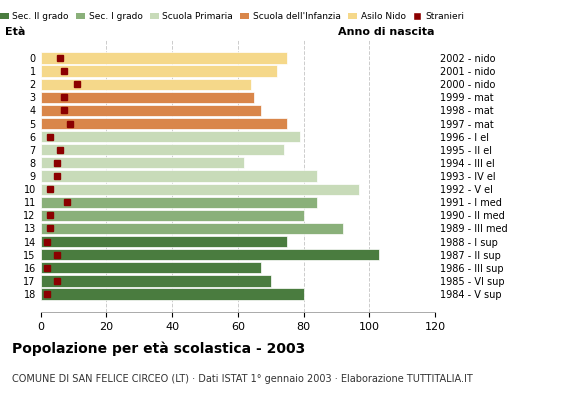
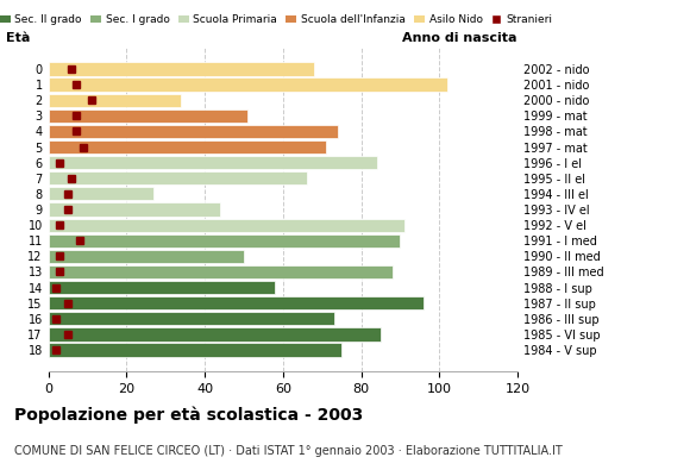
0: 75 -> 68
1: 72 -> 102
2: 64 -> 34
3: 65 -> 51
4: 67 -> 74
5: 75 -> 71
6: 79 -> 84
7: 74 -> 66
8: 62 -> 27
9: 84 -> 44
10: 97 -> 91
11: 84 -> 90
12: 80 -> 50
13: 92 -> 88
14: 75 -> 58
15: 103 -> 96
16: 67 -> 73
17: 70 -> 85
18: 80 -> 75
